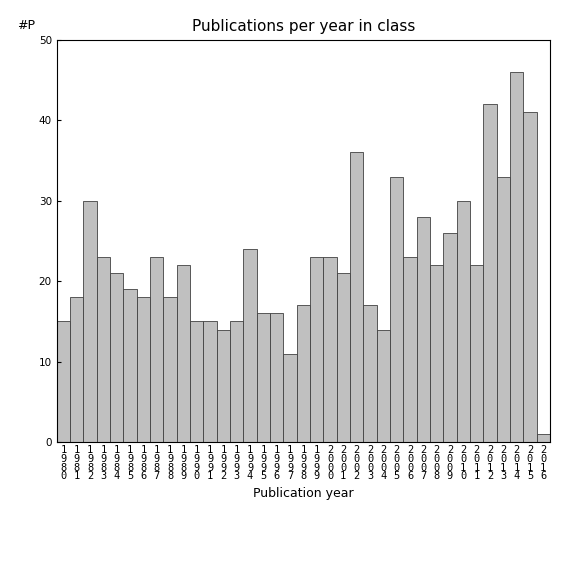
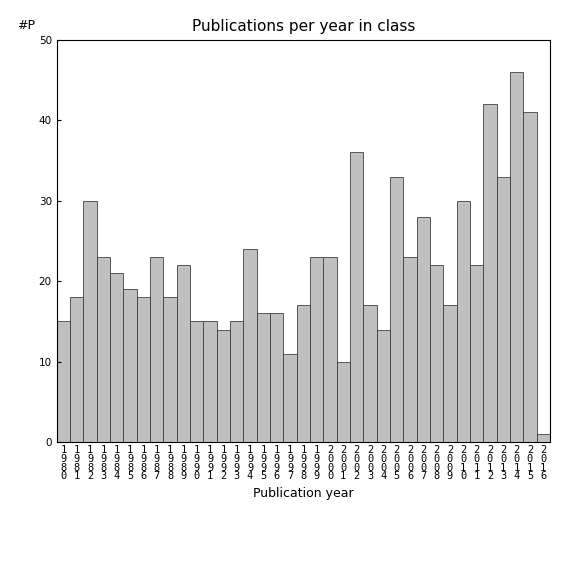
2 0 0 1: 21 -> 10
2 0 0 9: 26 -> 17
